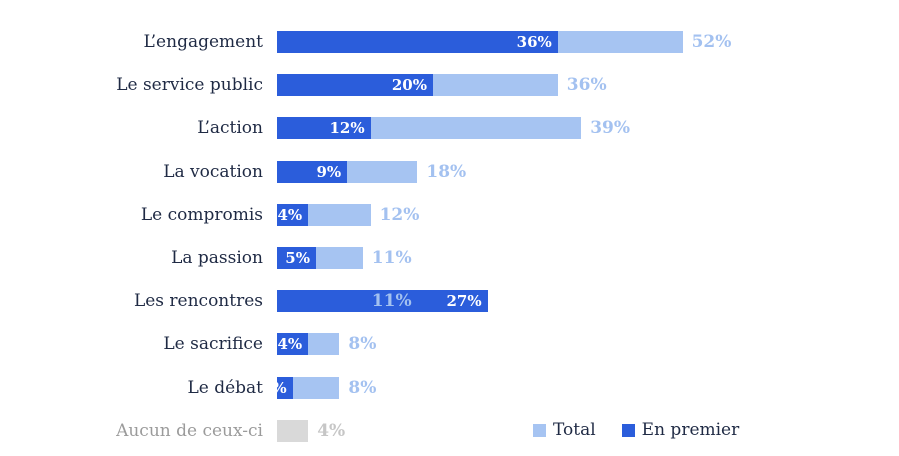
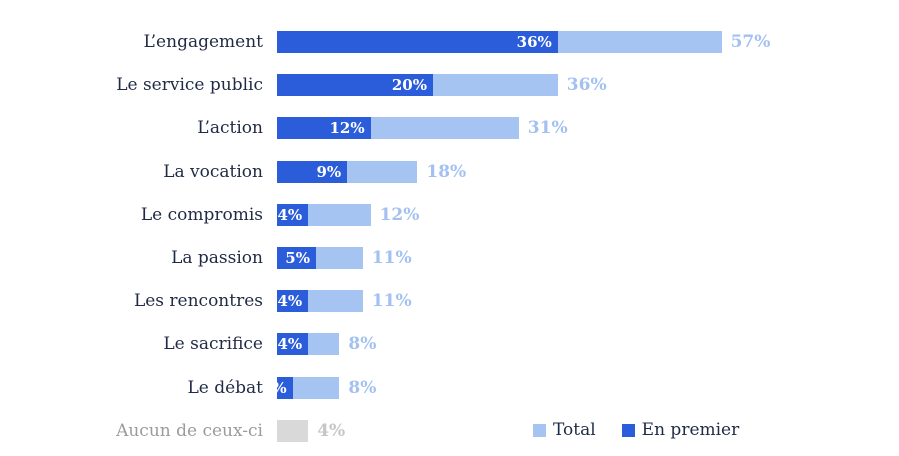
Total/L’engagement: 52% -> 57%
Total/L’action: 39% -> 31%
En premier/Les rencontres: 27% -> 4%
